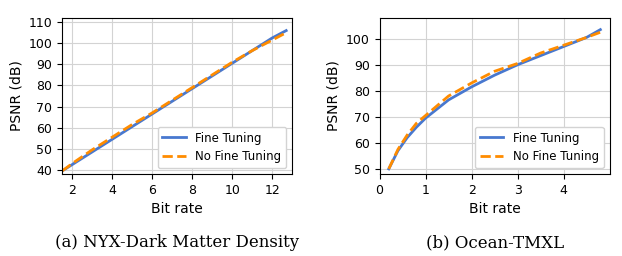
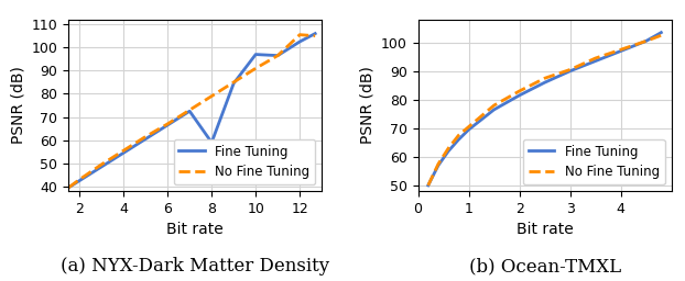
Fine Tuning/8: 78.5 -> 59.0
Fine Tuning/10: 90.5 -> 97.0
No Fine Tuning/12: 101.5 -> 105.5
